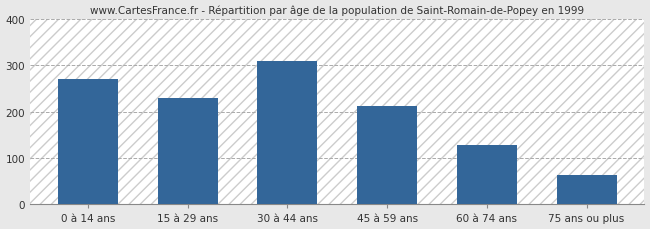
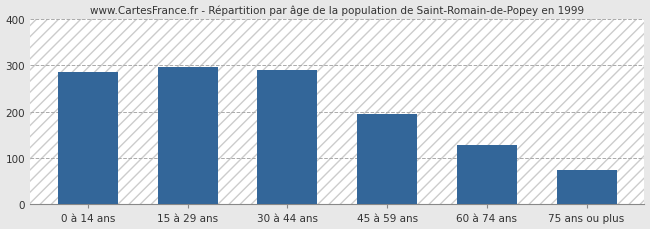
0 à 14 ans: 270 -> 285
15 à 29 ans: 230 -> 295
30 à 44 ans: 308 -> 290
45 à 59 ans: 211 -> 195
75 ans ou plus: 63 -> 75
